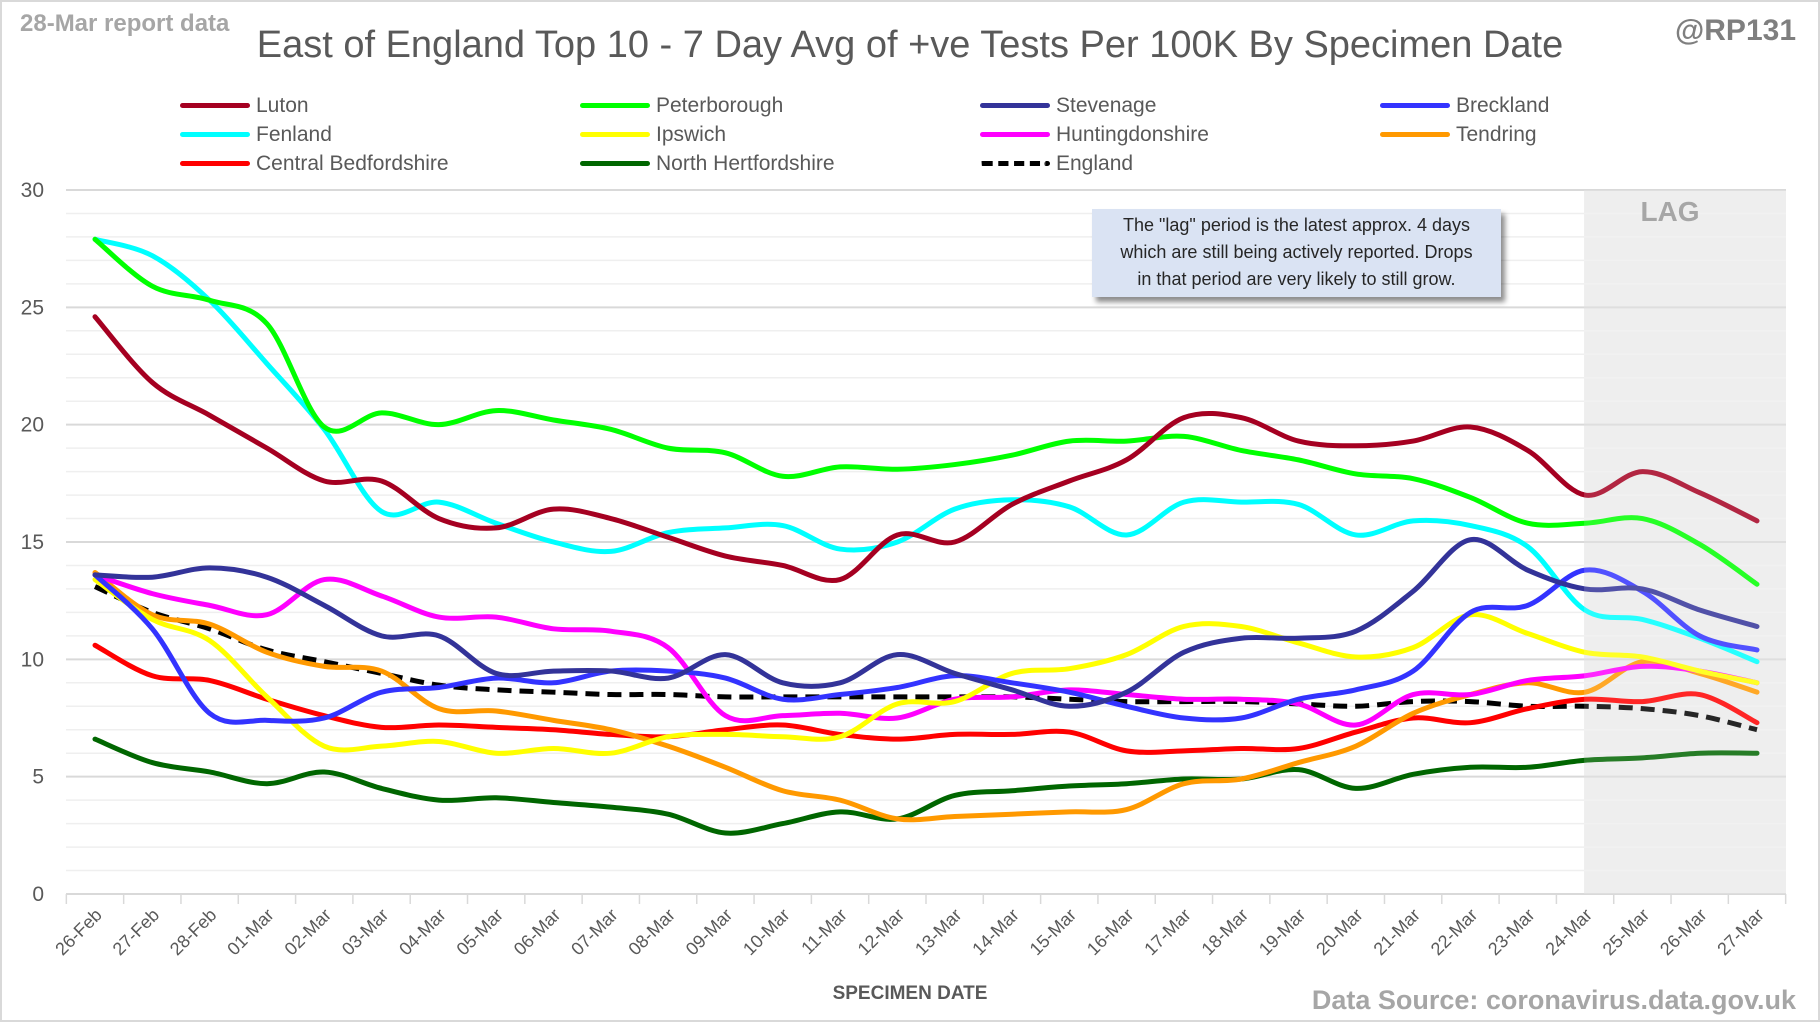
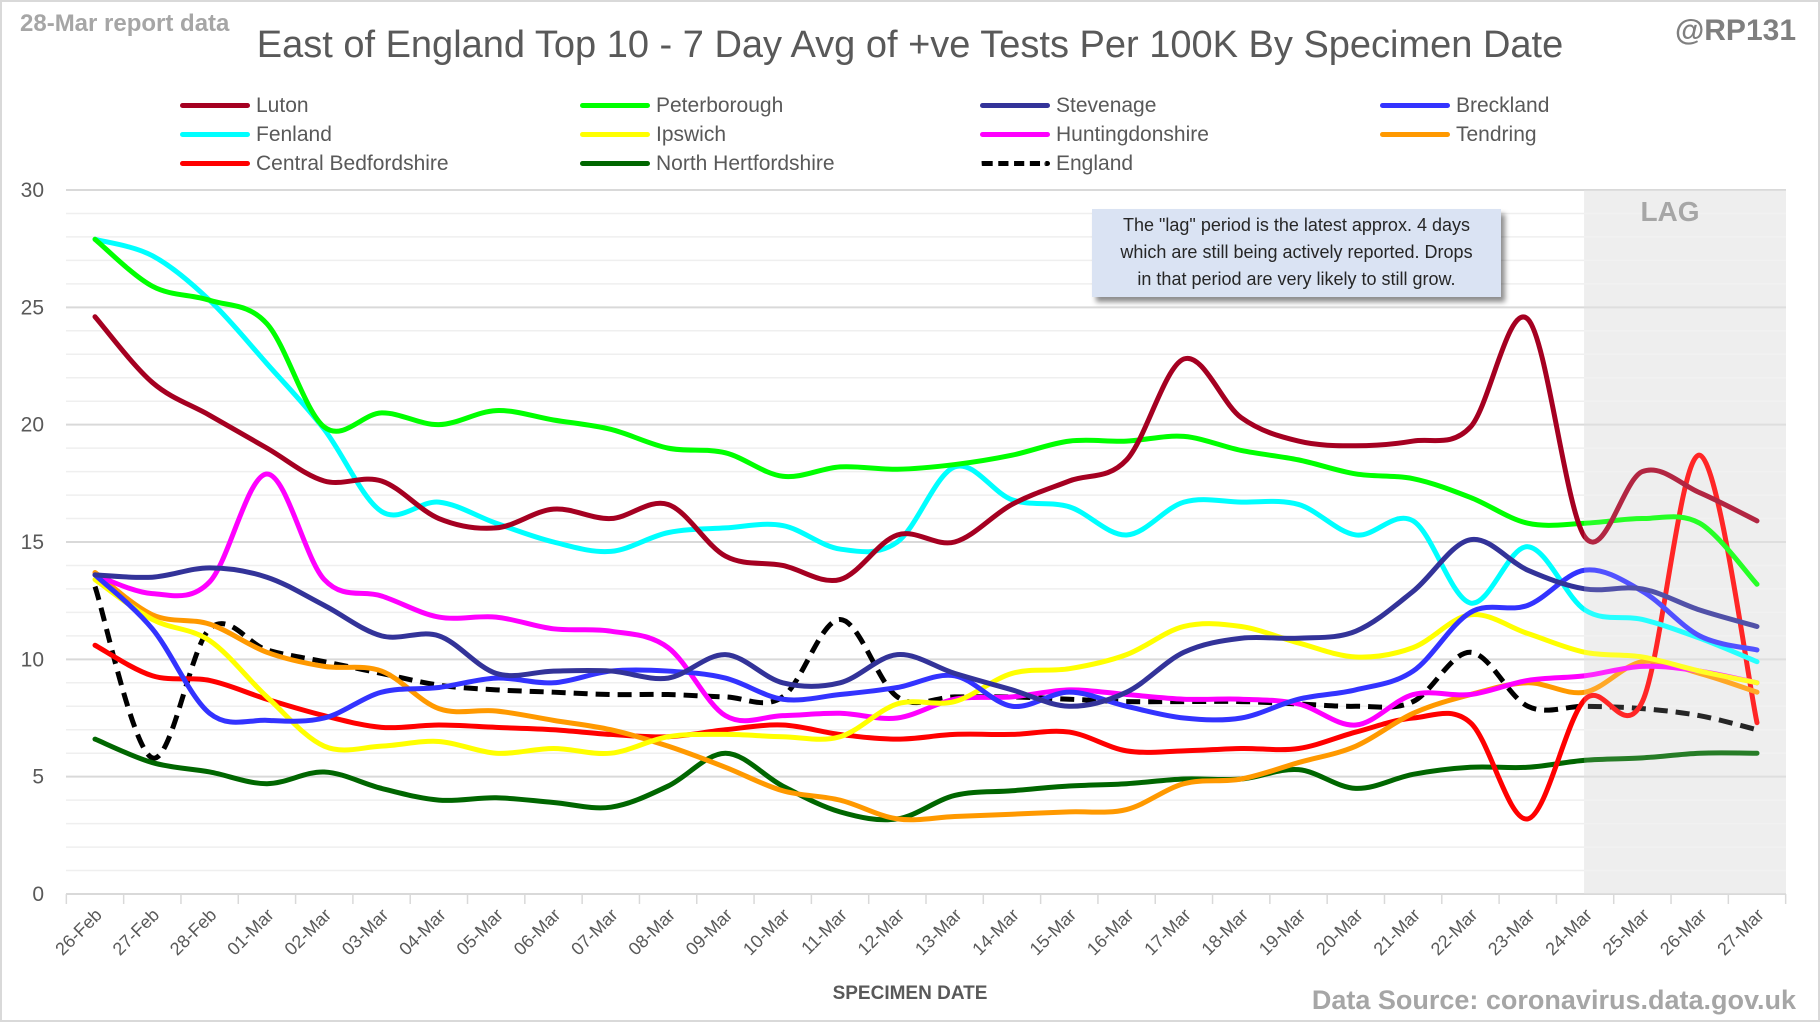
England/27-Feb: 12.0 -> 5.8
Huntingdonshire/28-Feb: 12.3 -> 13.3
Huntingdonshire/01-Mar: 11.9 -> 17.9
Luton/08-Mar: 15.2 -> 16.6
North Hertfordshire/08-Mar: 3.4 -> 4.6
North Hertfordshire/09-Mar: 2.6 -> 6.0
North Hertfordshire/10-Mar: 3.0 -> 4.6
England/11-Mar: 8.4 -> 11.7
Fenland/13-Mar: 16.4 -> 18.2
Breckland/14-Mar: 9.0 -> 8.0
Luton/17-Mar: 20.3 -> 22.8
Fenland/22-Mar: 15.7 -> 12.4
England/22-Mar: 8.2 -> 10.3
Luton/23-Mar: 18.9 -> 24.5
Central Bedfordshire/23-Mar: 7.9 -> 3.2
Luton/24-Mar: 17.0 -> 15.2
Peterborough/26-Mar: 14.9 -> 15.8
Central Bedfordshire/26-Mar: 8.5 -> 18.7
